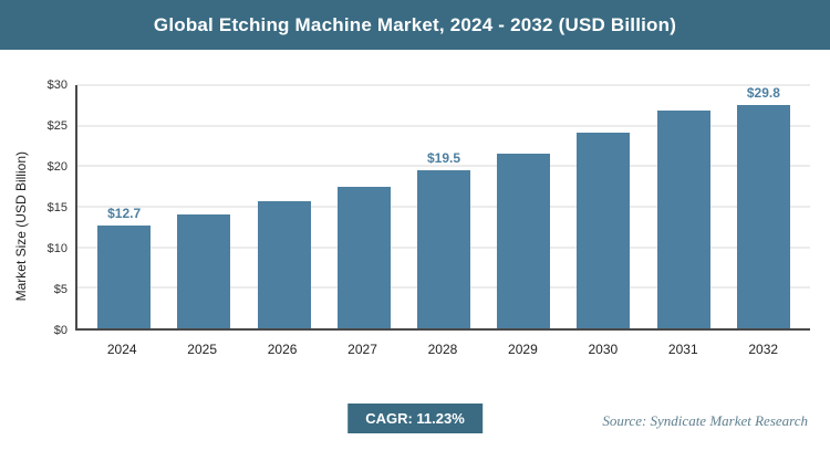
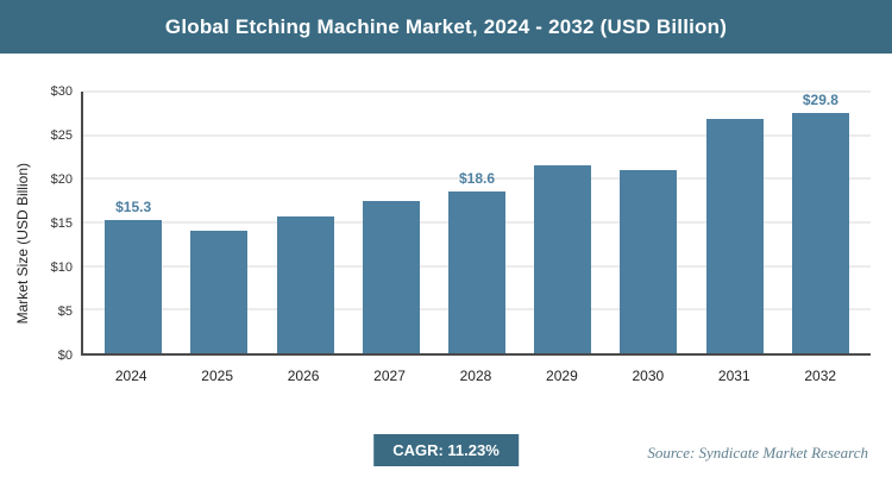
2024: $12.7 -> $15.3
2028: $19.5 -> $18.6
2030: $24 -> $21
